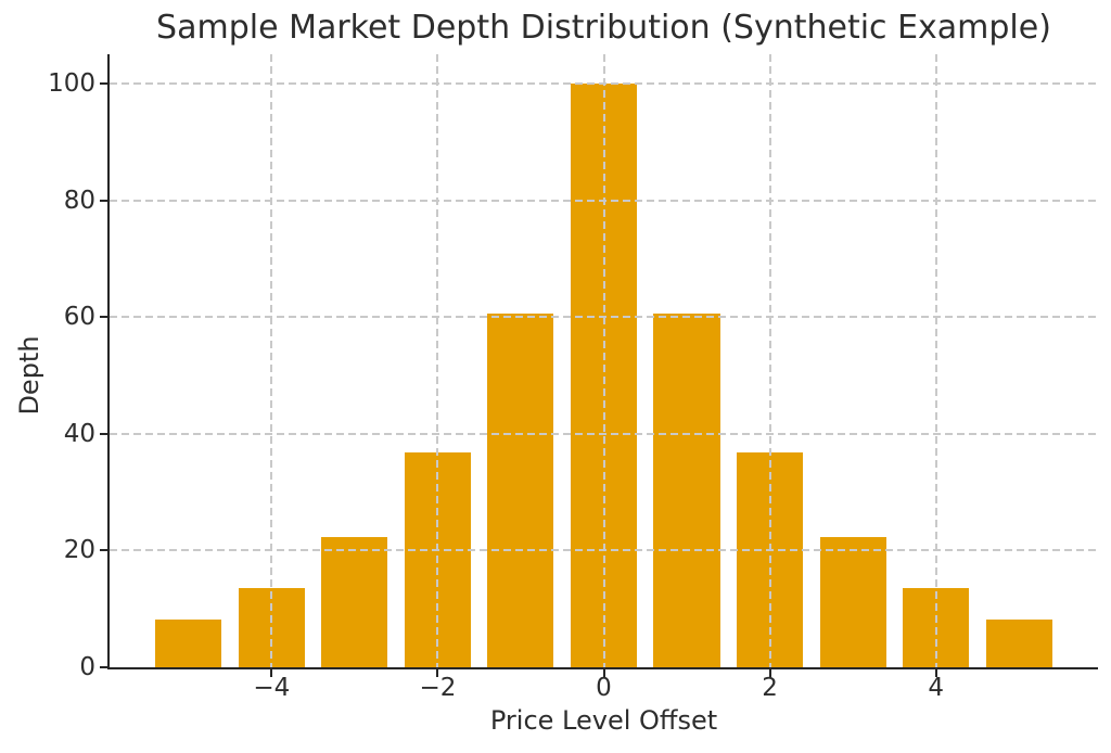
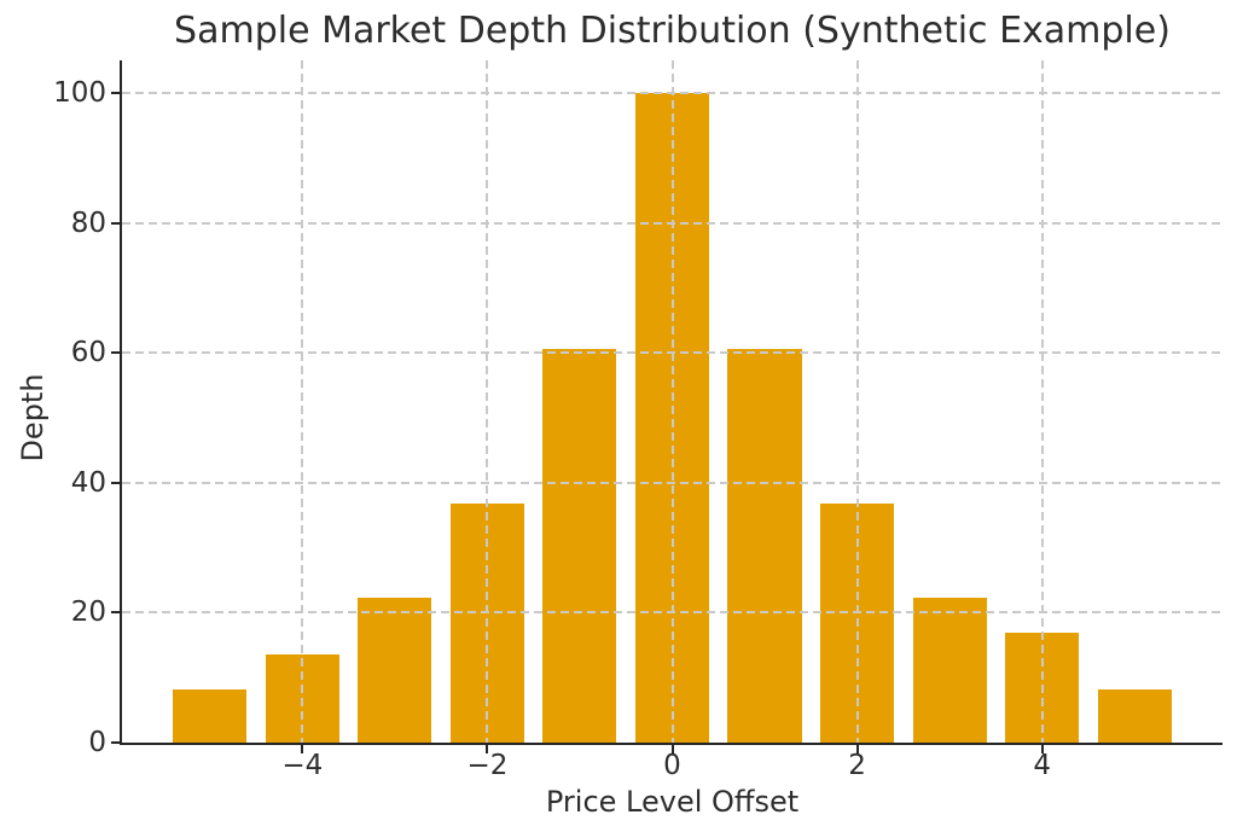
4: 14 -> 17
